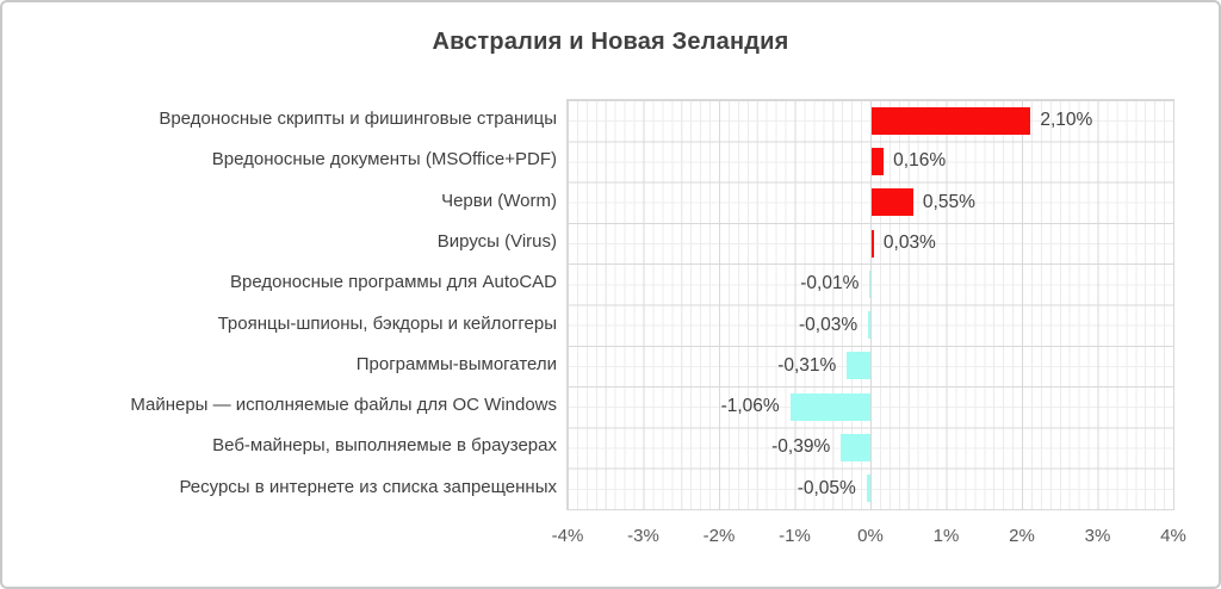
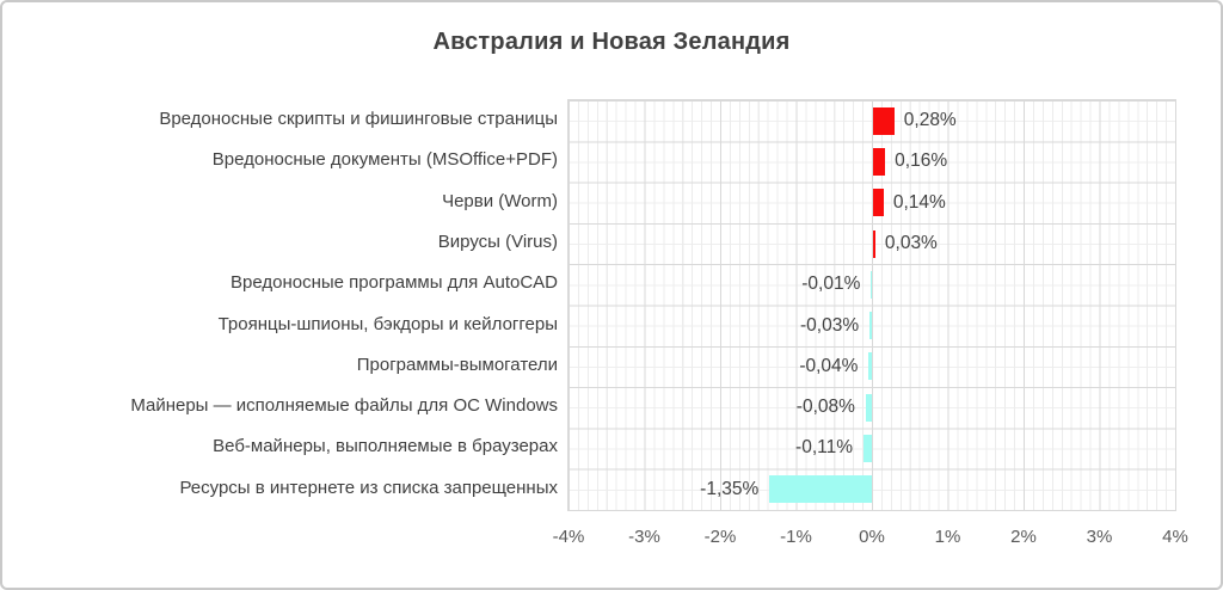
Вредоносные скрипты и фишинговые страницы: 2,10% -> 0,28%
Черви (Worm): 0,55% -> 0,14%
Программы-вымогатели: -0,31% -> -0,04%
Майнеры — исполняемые файлы для ОС Windows: -1,06% -> -0,08%
Веб-майнеры, выполняемые в браузерах: -0,39% -> -0,11%
Ресурсы в интернете из списка запрещенных: -0,05% -> -1,35%
